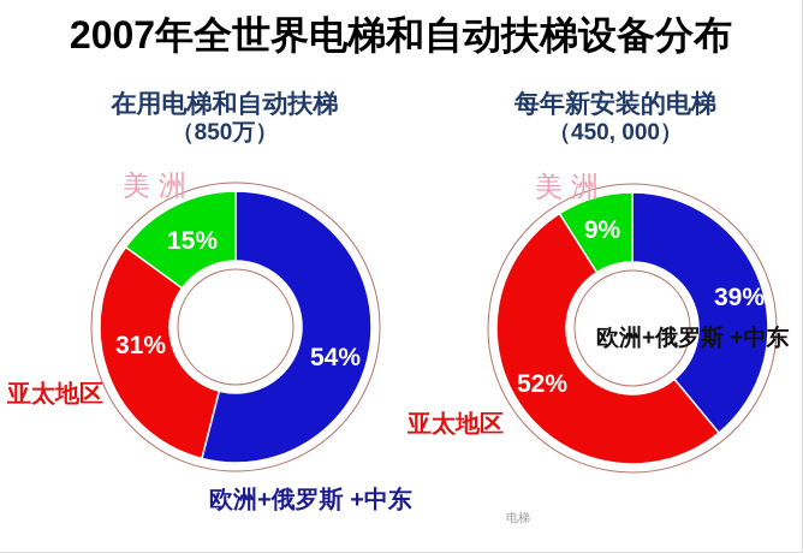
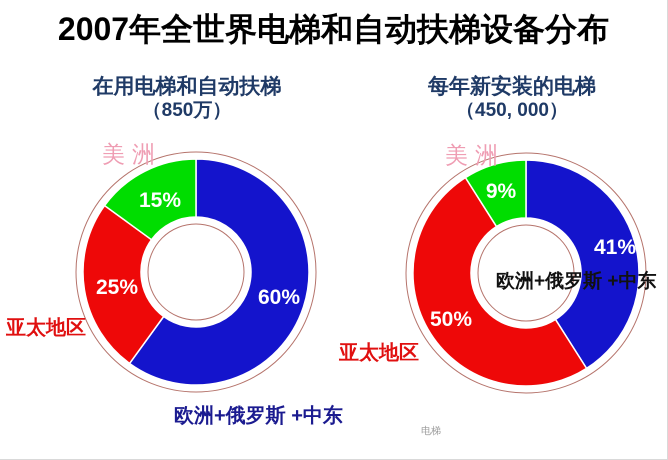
在用电梯和自动扶梯/欧洲+俄罗斯 +中东: 54% -> 60%
在用电梯和自动扶梯/亚太地区: 31% -> 25%
每年新安装的电梯/欧洲+俄罗斯 +中东: 39% -> 41%
每年新安装的电梯/亚太地区: 52% -> 50%
